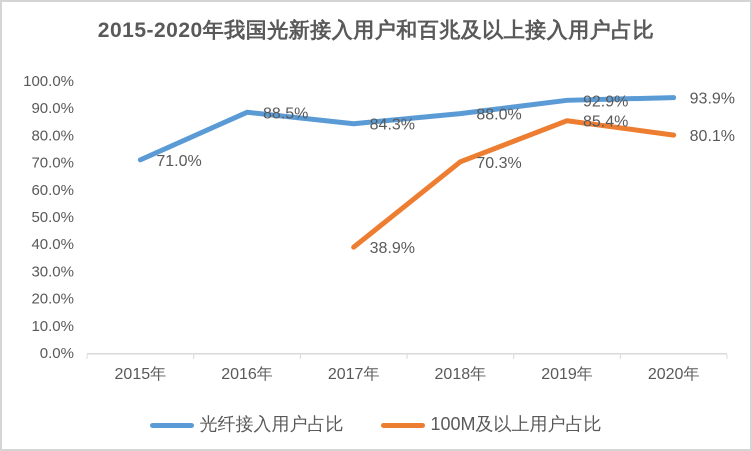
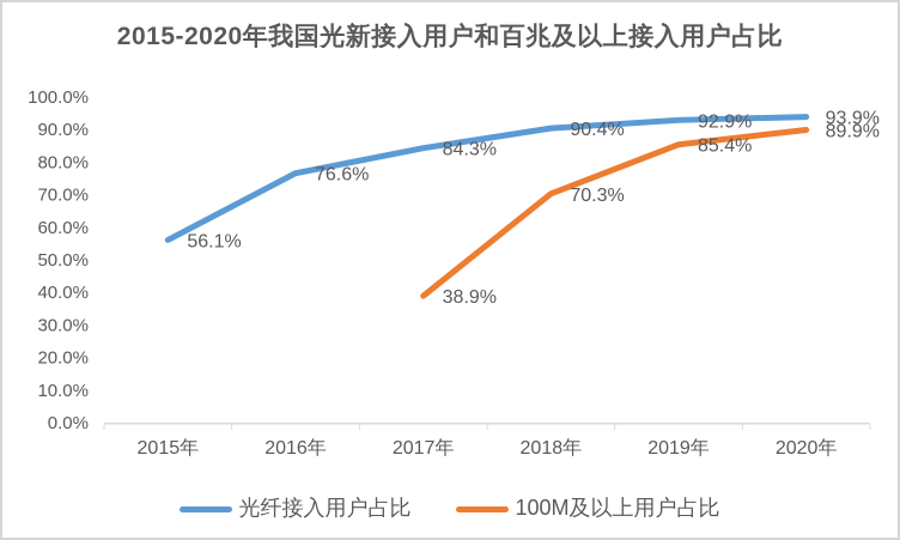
光纤接入用户占比/2015年: 71.0% -> 56.1%
光纤接入用户占比/2016年: 88.5% -> 76.6%
光纤接入用户占比/2018年: 88.0% -> 90.4%
100M及以上用户占比/2020年: 80.1% -> 89.9%
